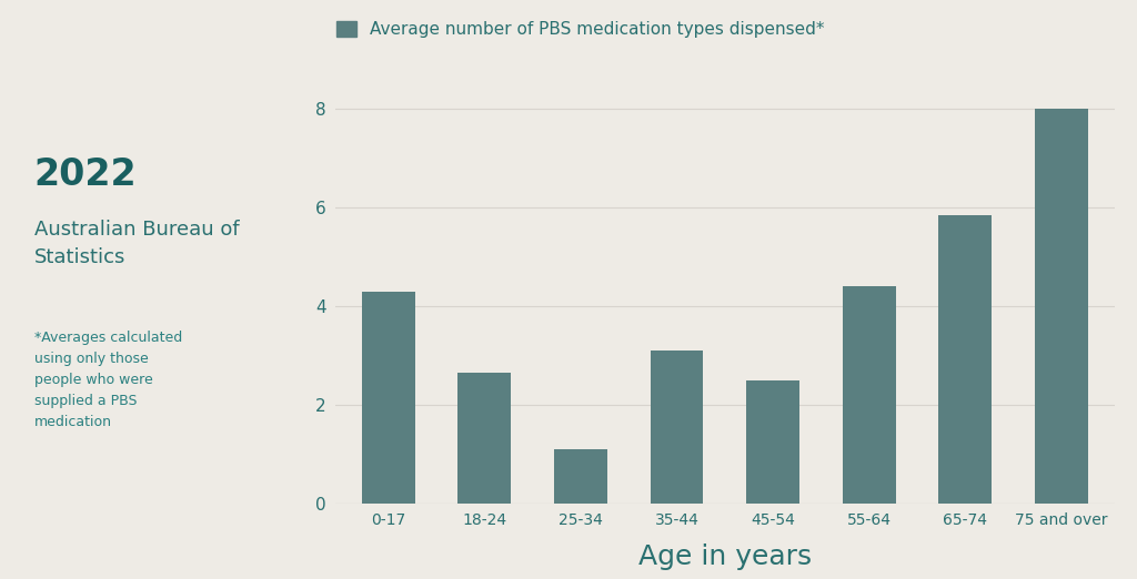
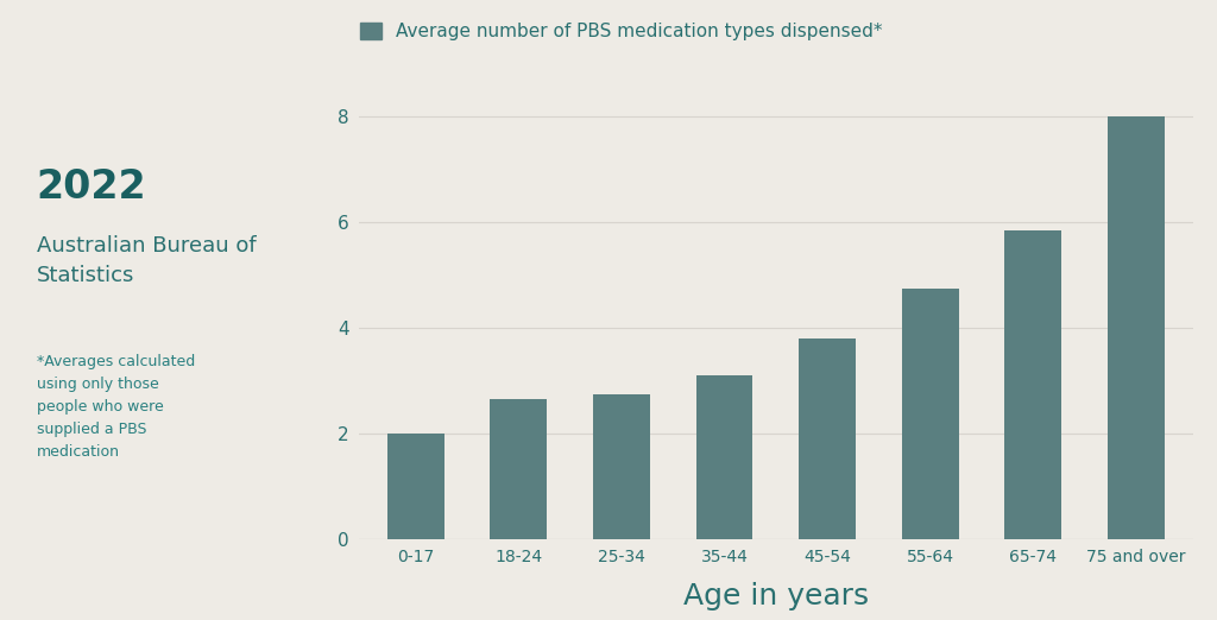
0-17: 4.30 -> 2.00
25-34: 1.10 -> 2.75
45-54: 2.50 -> 3.80
55-64: 4.40 -> 4.75
